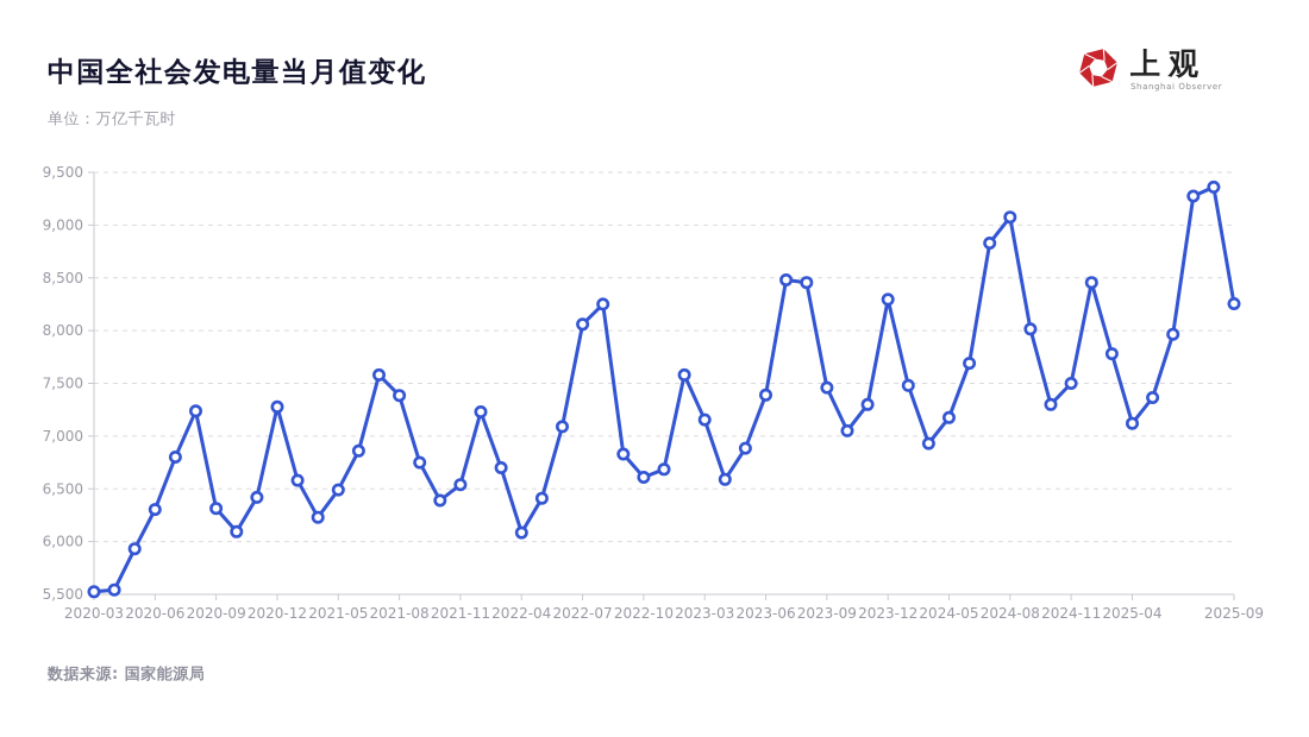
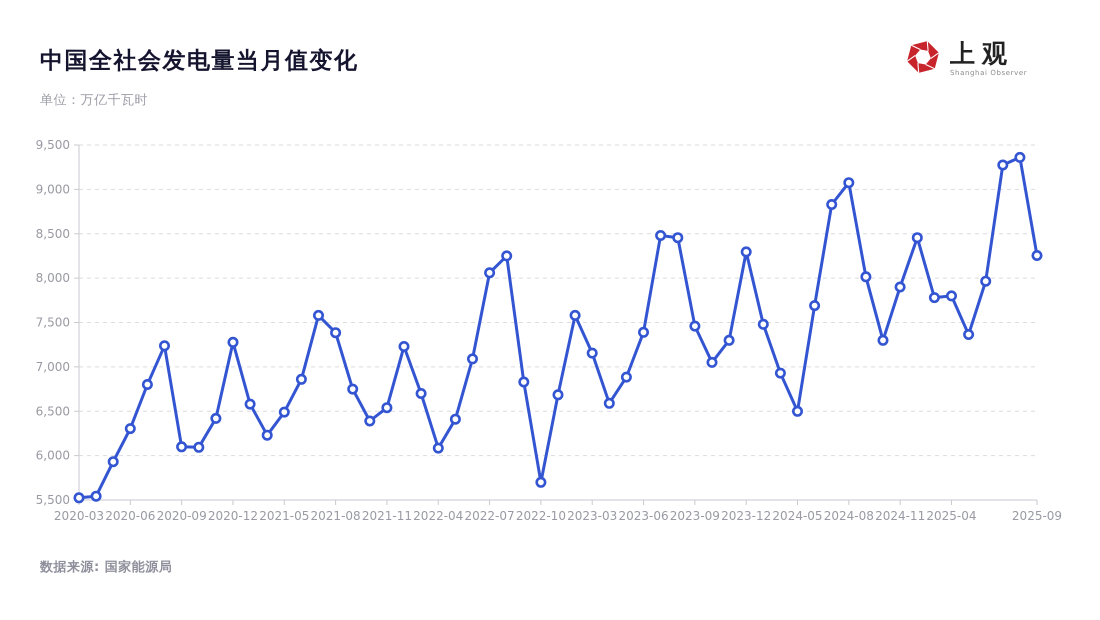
2020-09: 6300 -> 6100
2022-10: 6600 -> 5700
2024-05: 7200 -> 6500
2024-11: 7500 -> 7900
2025-04: 7100 -> 7800
